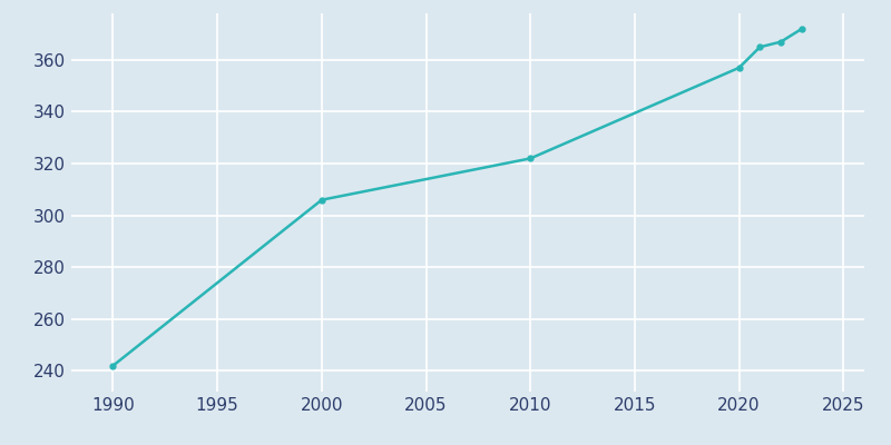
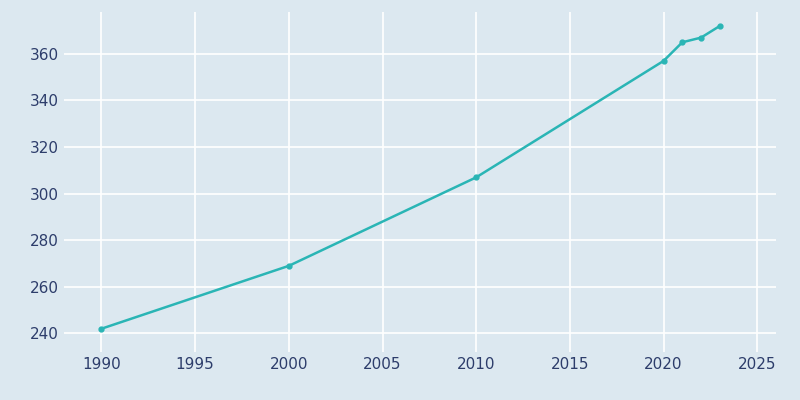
2000: 306 -> 269
2010: 322 -> 307
